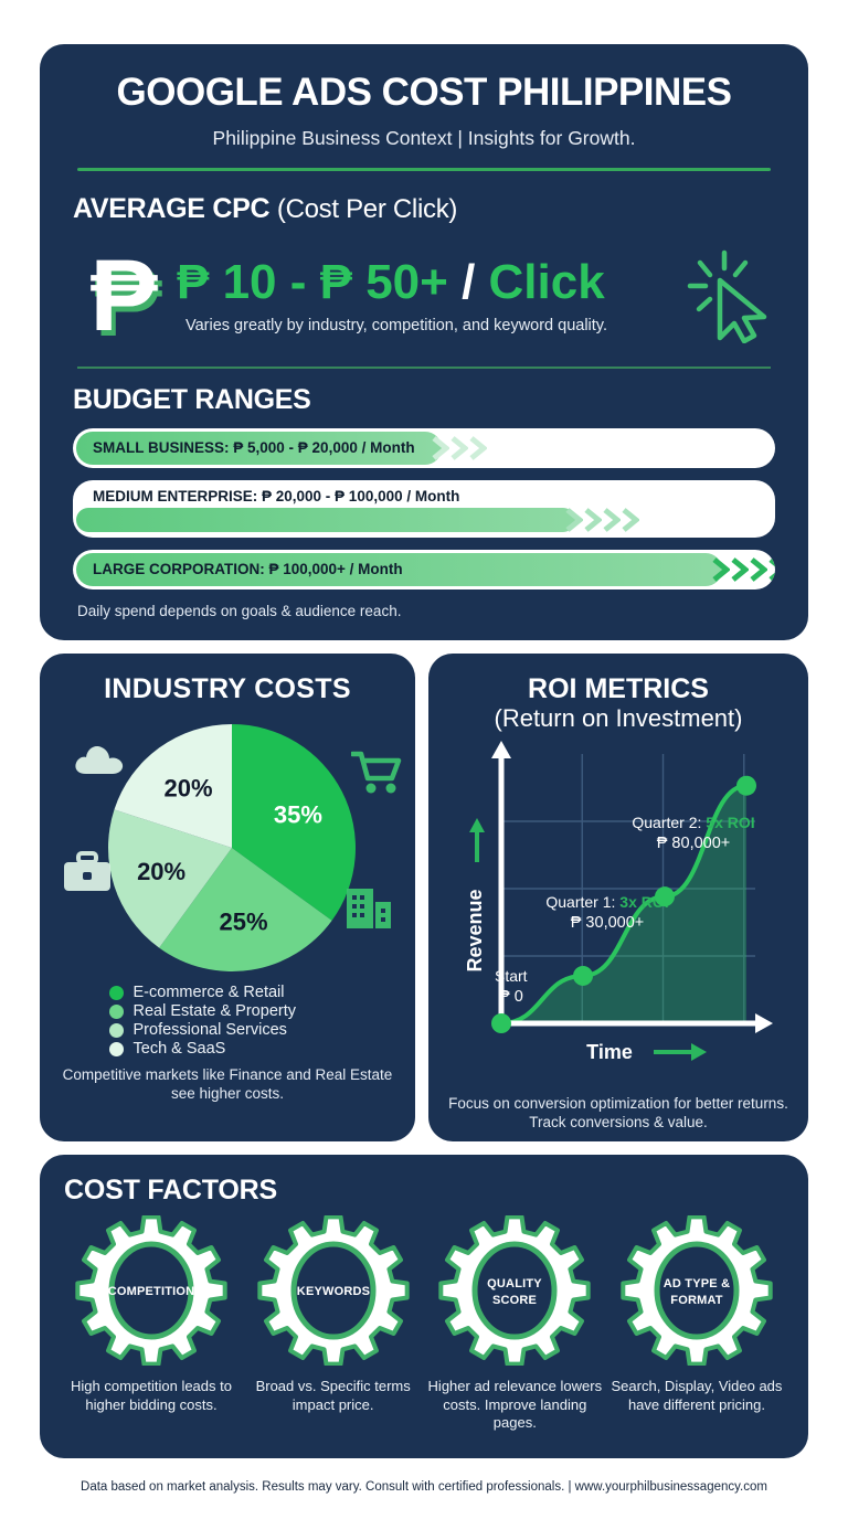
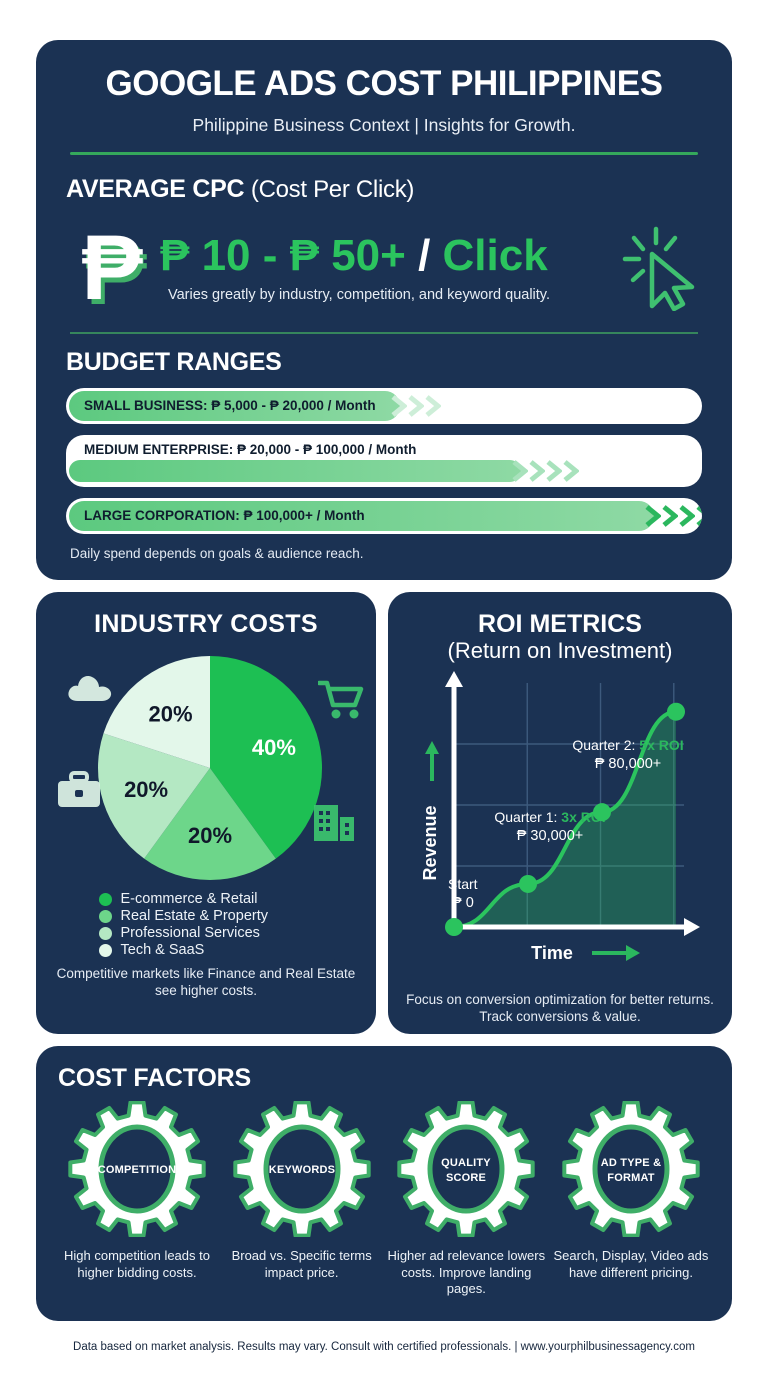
INDUSTRY COSTS/E-commerce & Retail: 35% -> 40%
INDUSTRY COSTS/Real Estate & Property: 25% -> 20%
